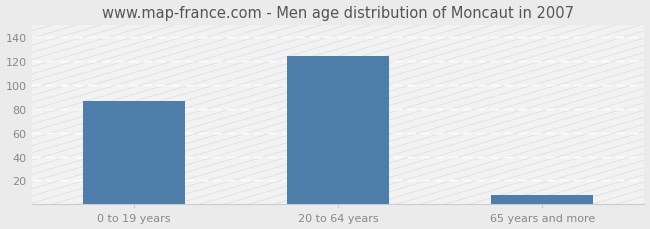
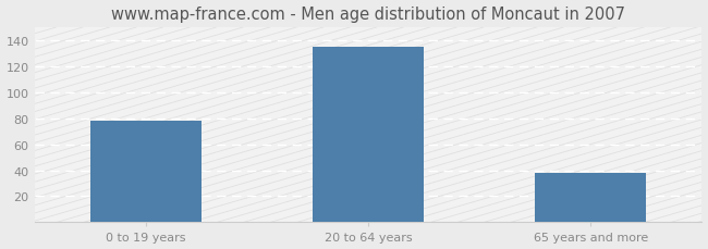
0 to 19 years: 86 -> 78
20 to 64 years: 124 -> 135
65 years and more: 8 -> 38
